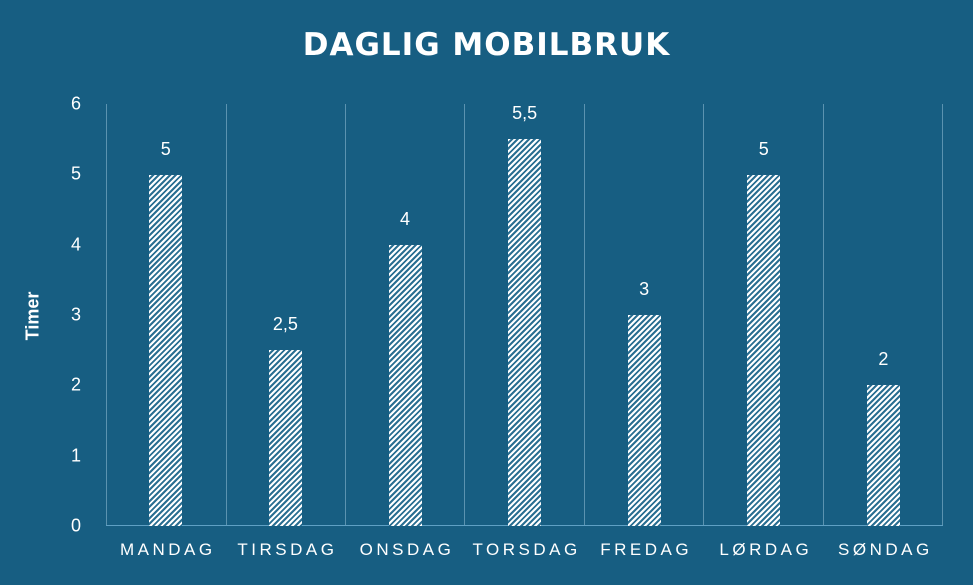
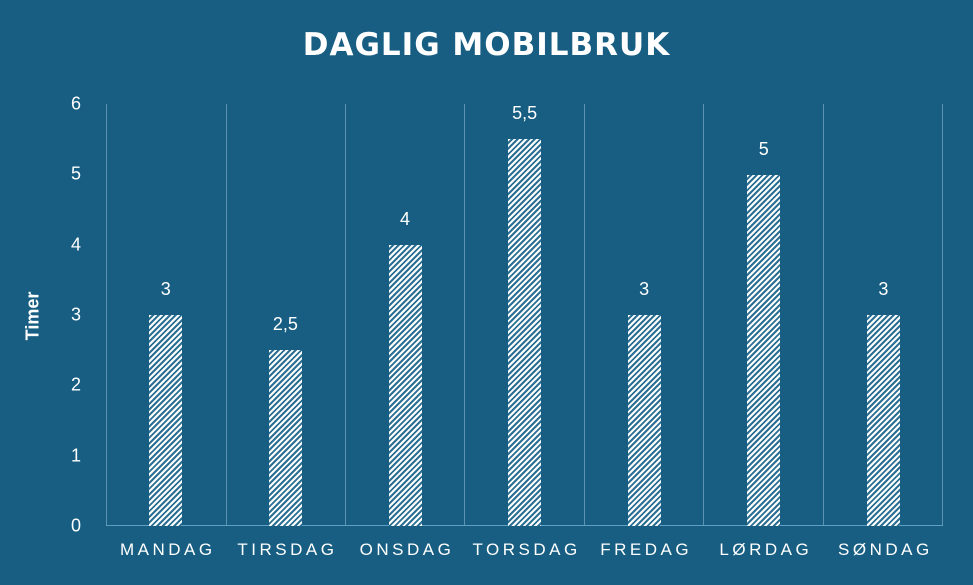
MANDAG: 5 -> 3
SØNDAG: 2 -> 3
